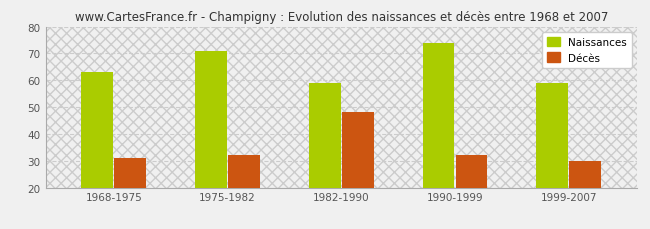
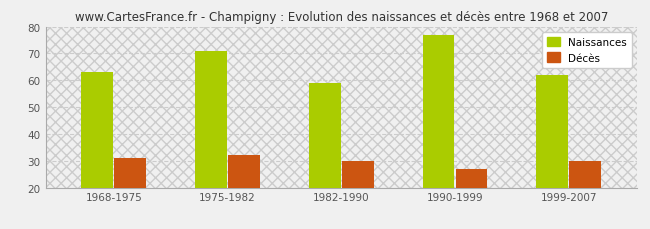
Décès/1982-1990: 48 -> 30
Naissances/1990-1999: 74 -> 77
Décès/1990-1999: 32 -> 27
Naissances/1999-2007: 59 -> 62
